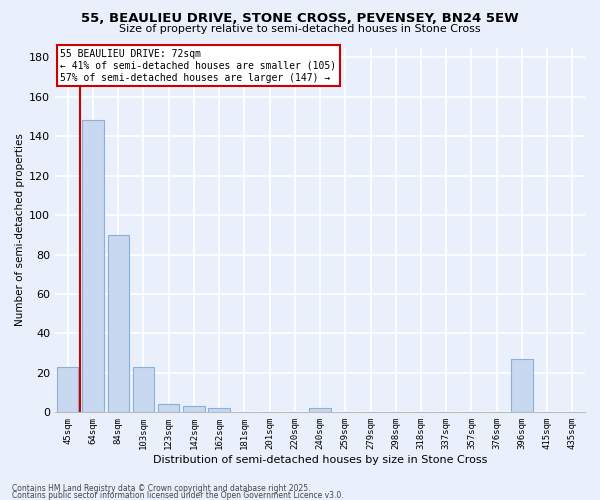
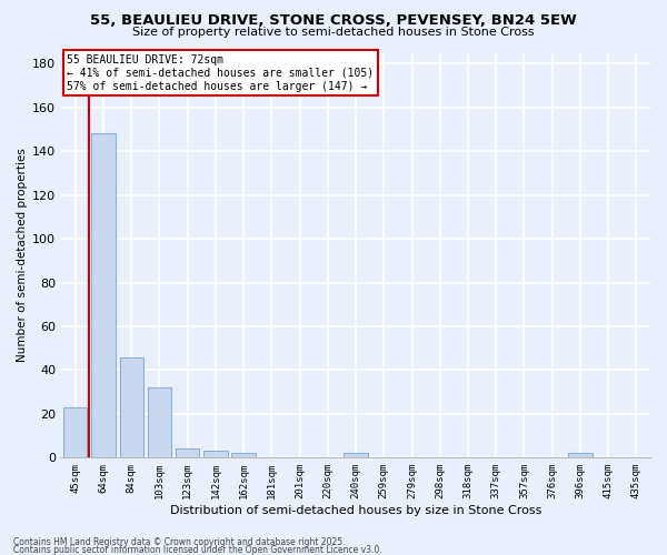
84sqm: 90 -> 46
103sqm: 23 -> 32
396sqm: 27 -> 2
